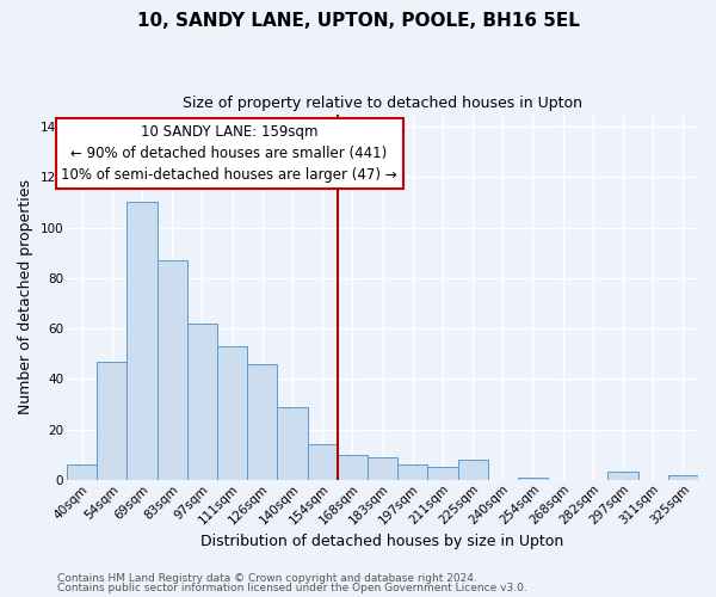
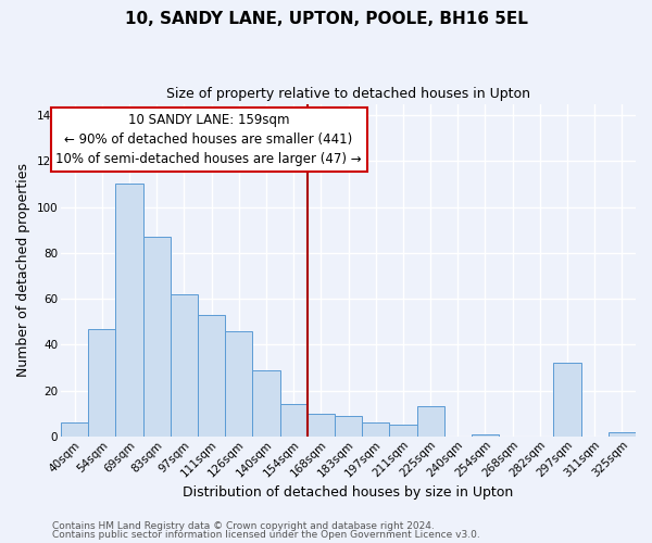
225sqm: 8 -> 13
297sqm: 3 -> 32
